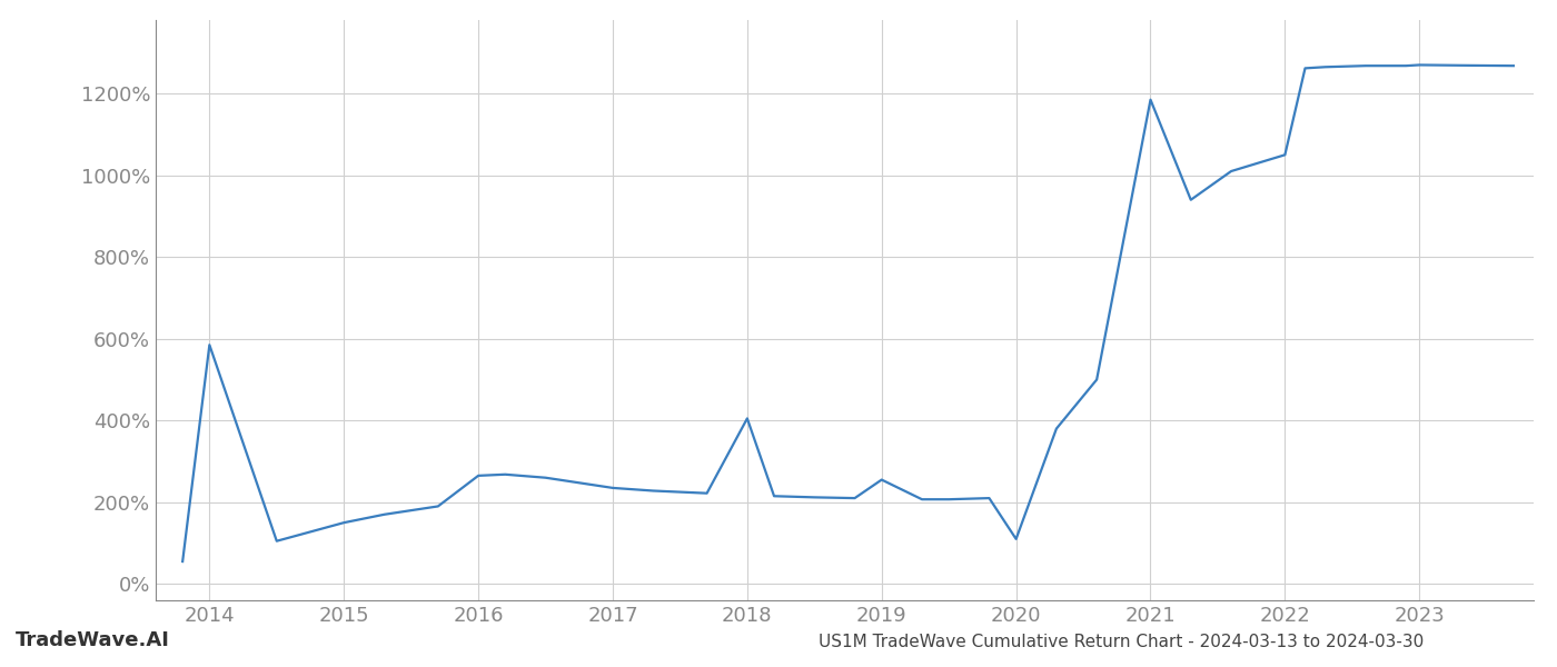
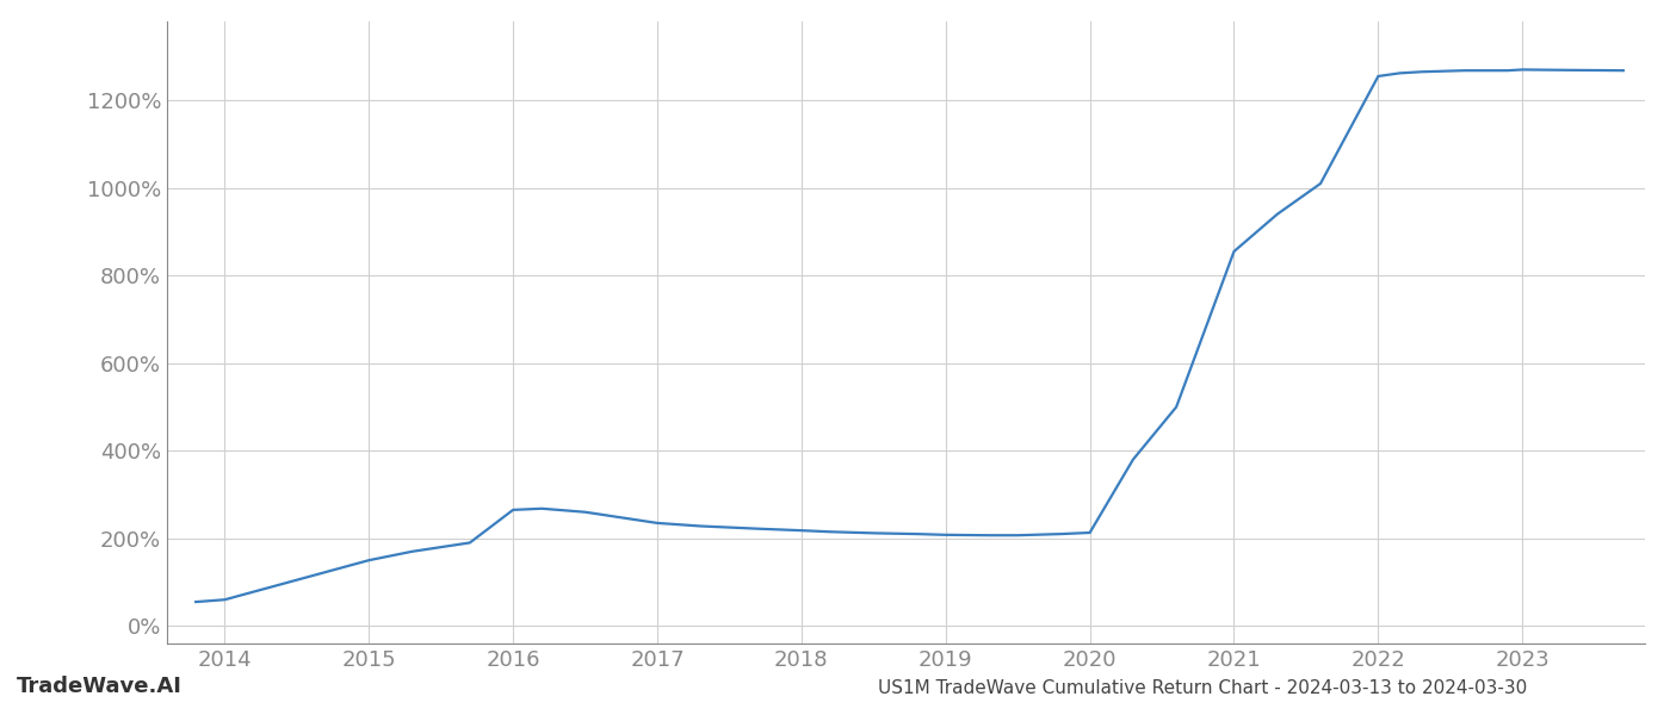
2014: 585% -> 60%
2018: 405% -> 218%
2019: 255% -> 208%
2020: 110% -> 213%
2021: 1185% -> 855%
2022: 1050% -> 1255%
